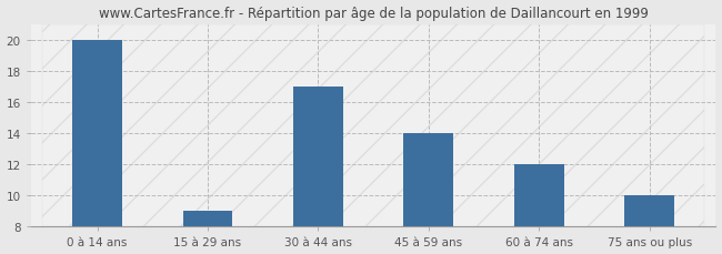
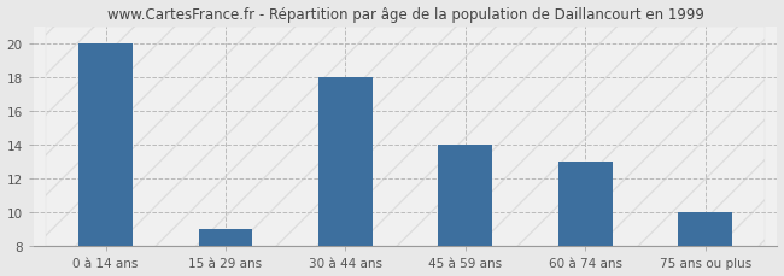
30 à 44 ans: 17 -> 18
60 à 74 ans: 12 -> 13
